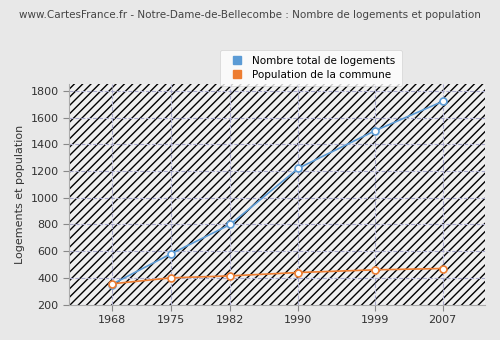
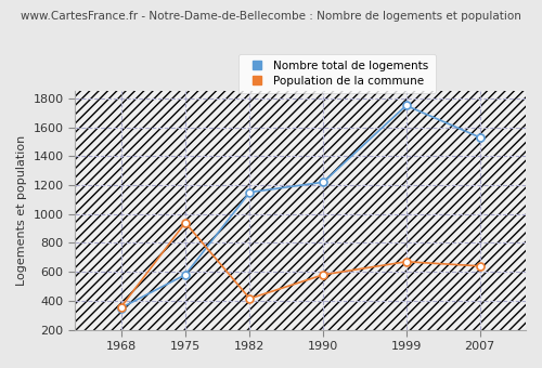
Population de la commune/1975: 400 -> 940
Nombre total de logements/1982: 800 -> 1150
Population de la commune/1990: 440 -> 580
Nombre total de logements/1999: 1500 -> 1750
Population de la commune/1999: 460 -> 670
Nombre total de logements/2007: 1720 -> 1530
Population de la commune/2007: 470 -> 640
